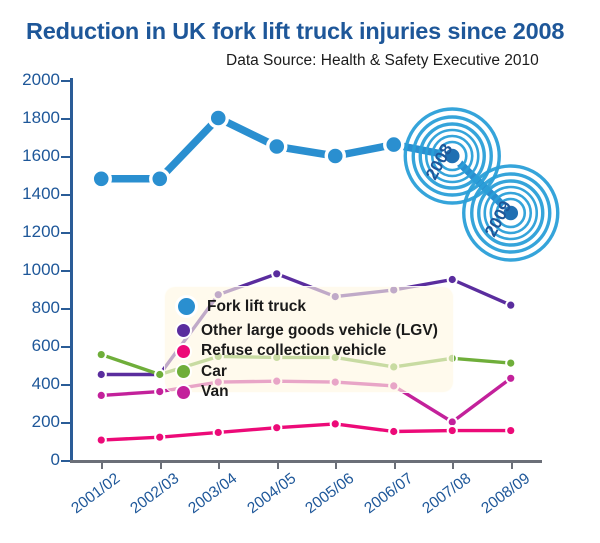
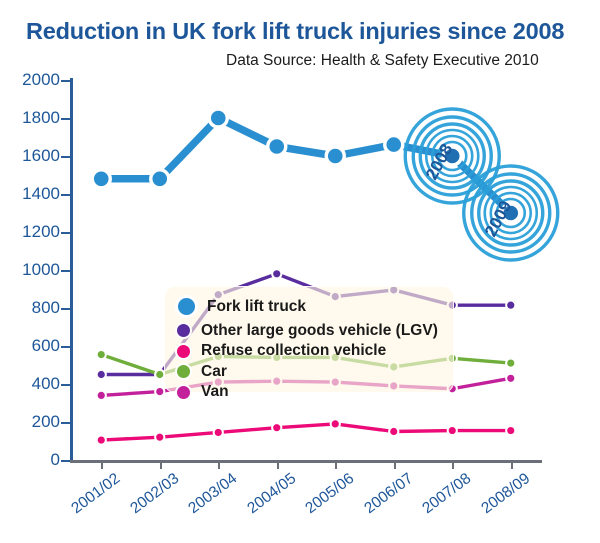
Other large goods vehicle (LGV)/2007/08: 950 -> 820
Van/2007/08: 200 -> 380
